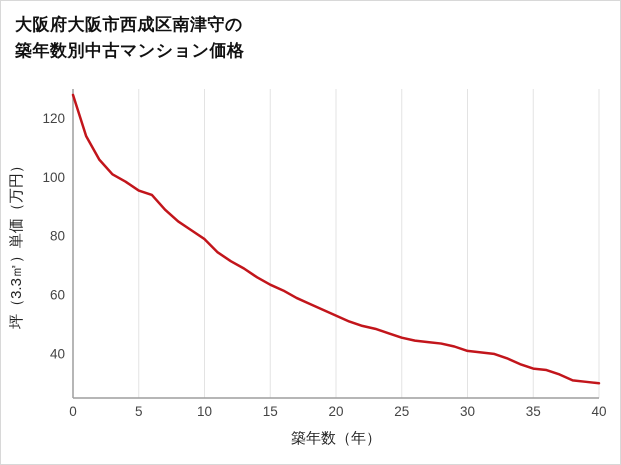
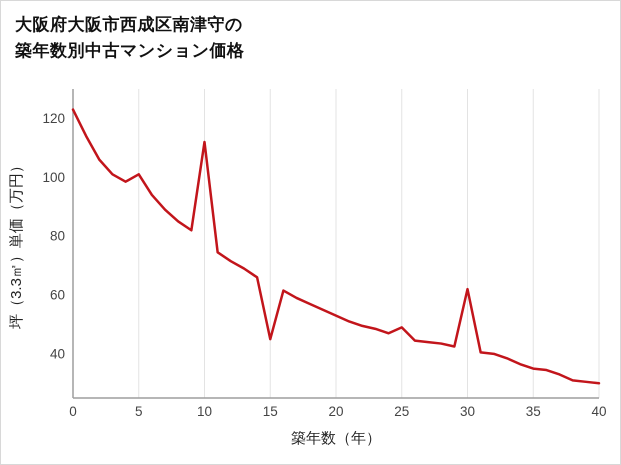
0: 128 -> 123
5: 96 -> 101
10: 79 -> 112
15: 64 -> 45
25: 46 -> 49
30: 41 -> 62
